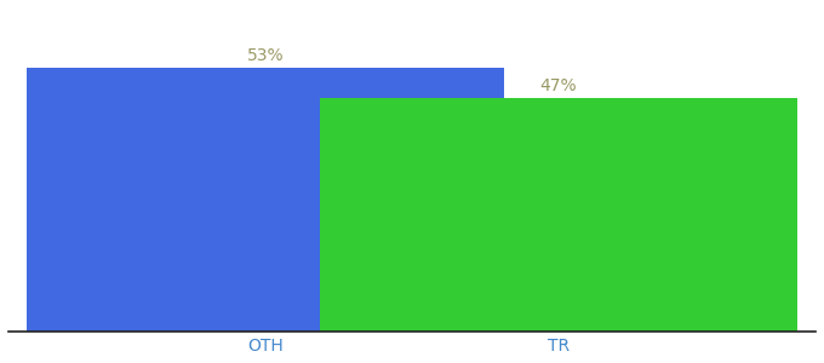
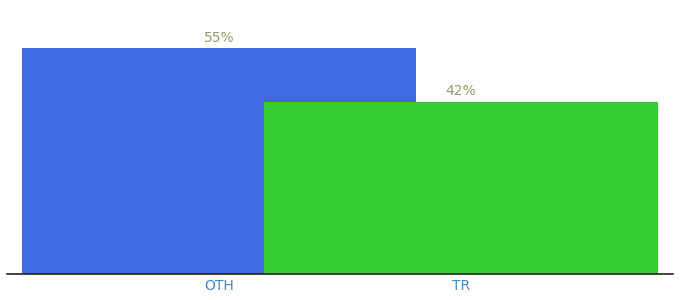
OTH: 53% -> 55%
TR: 47% -> 42%
